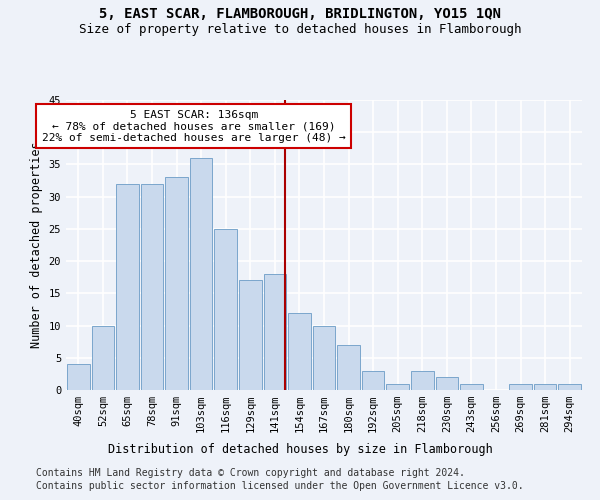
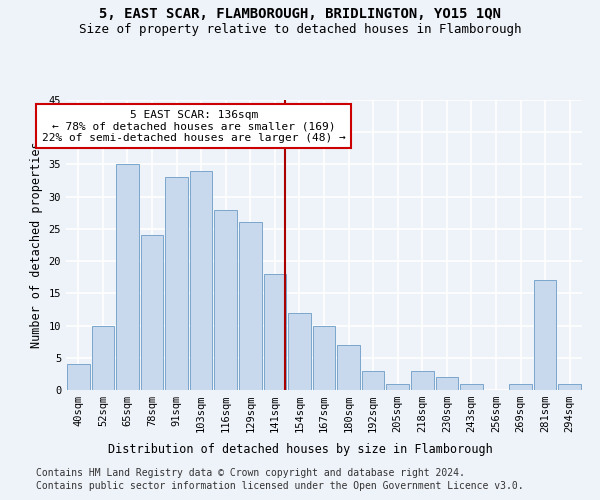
65sqm: 32 -> 35
78sqm: 32 -> 24
103sqm: 36 -> 34
116sqm: 25 -> 28
129sqm: 17 -> 26
281sqm: 1 -> 17
